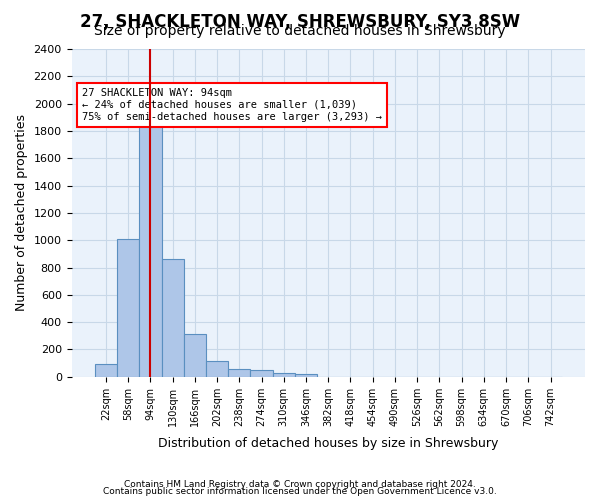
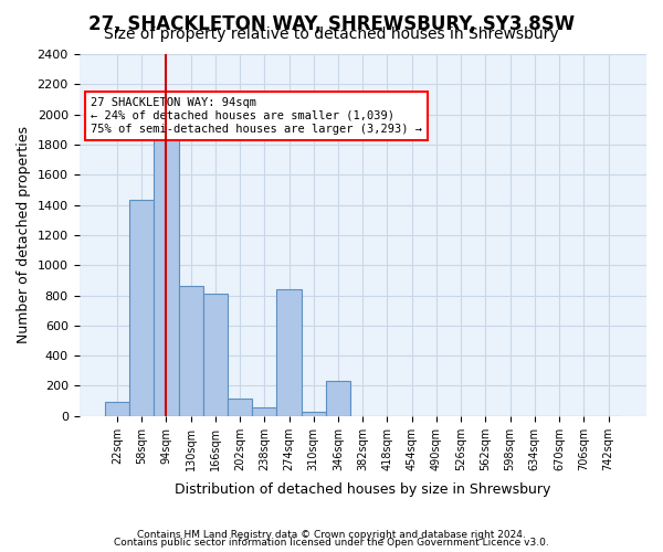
58sqm: 1010 -> 1430
166sqm: 310 -> 810
274sqm: 50 -> 840
346sqm: 20 -> 230
